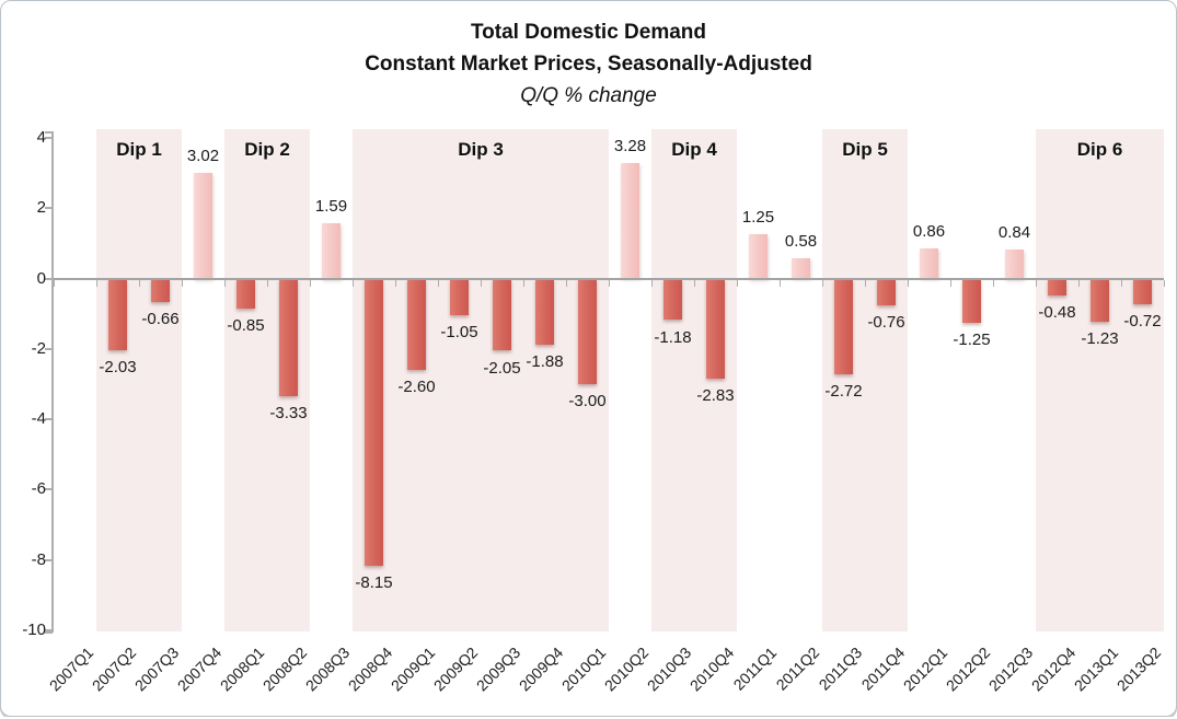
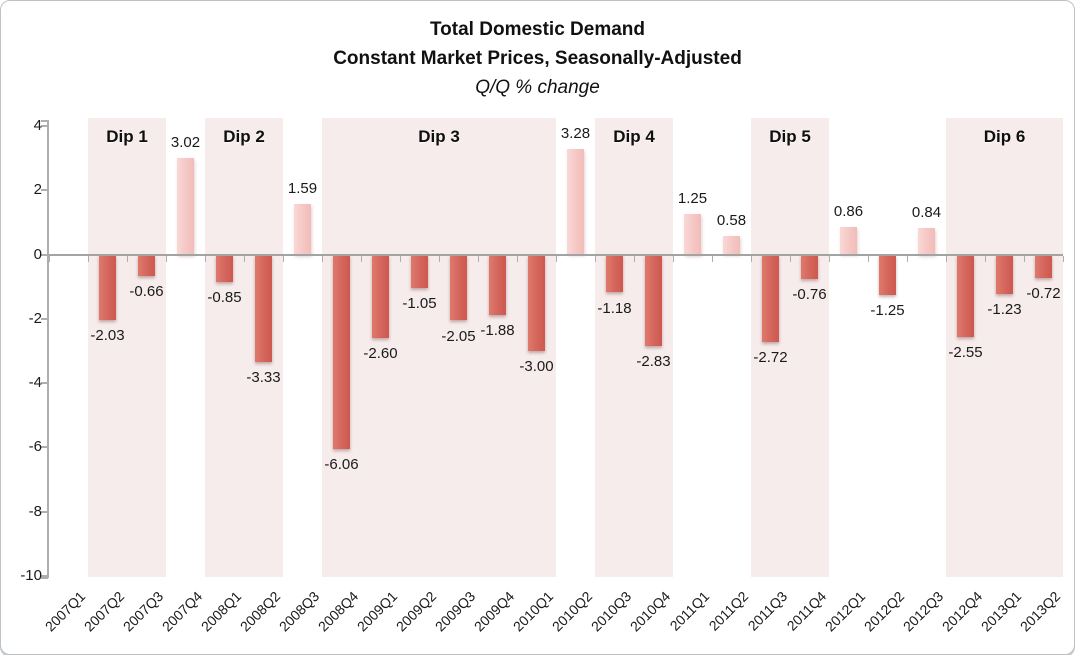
2008Q4: -8.15 -> -6.06
2012Q4: -0.48 -> -2.55
